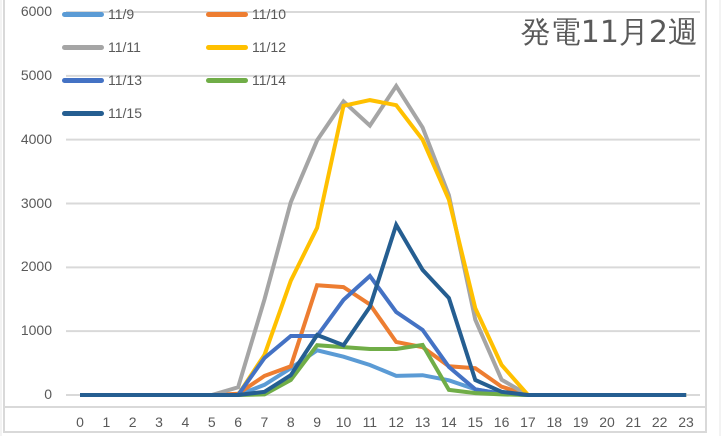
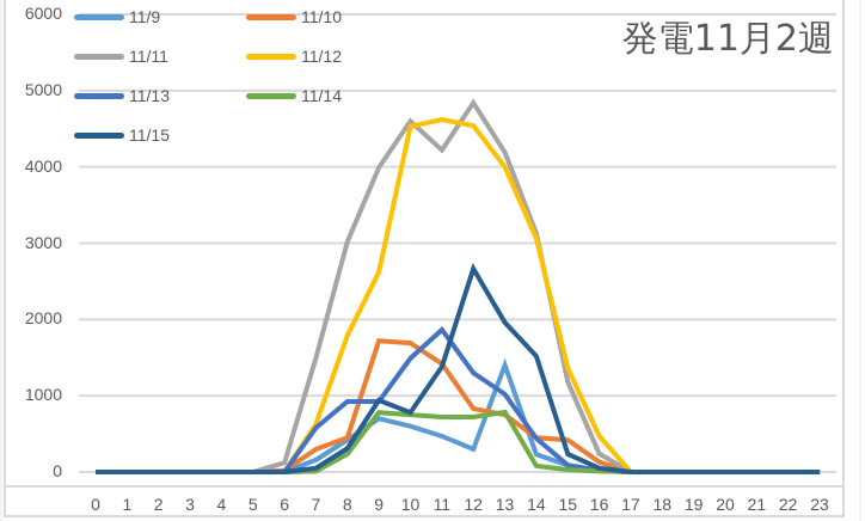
11/9/13: 300 -> 1400
